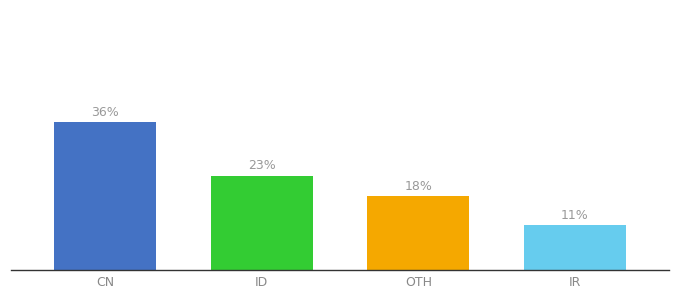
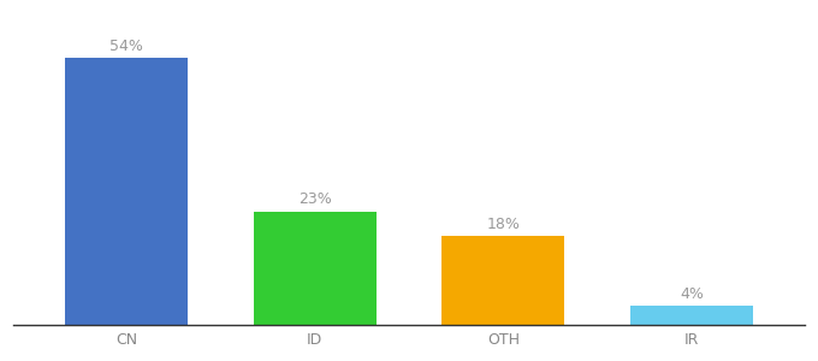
CN: 36% -> 54%
IR: 11% -> 4%
